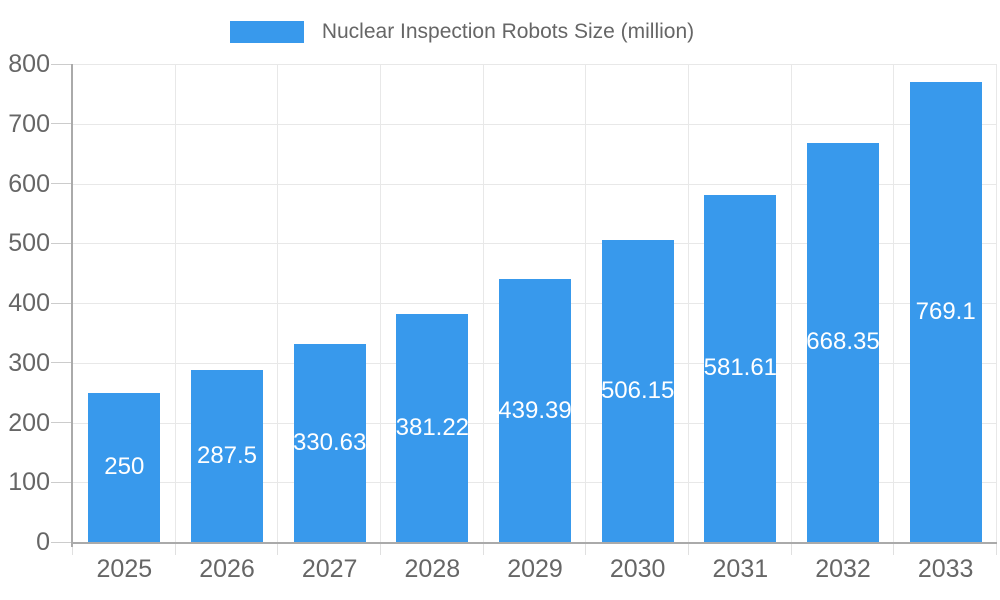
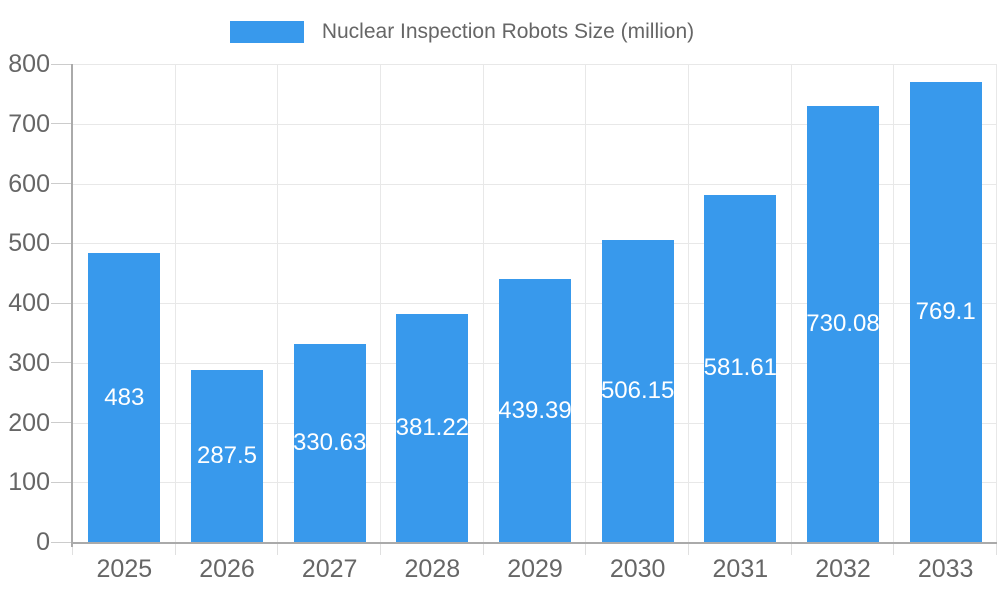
2025: 250 -> 483
2032: 668.35 -> 730.08
